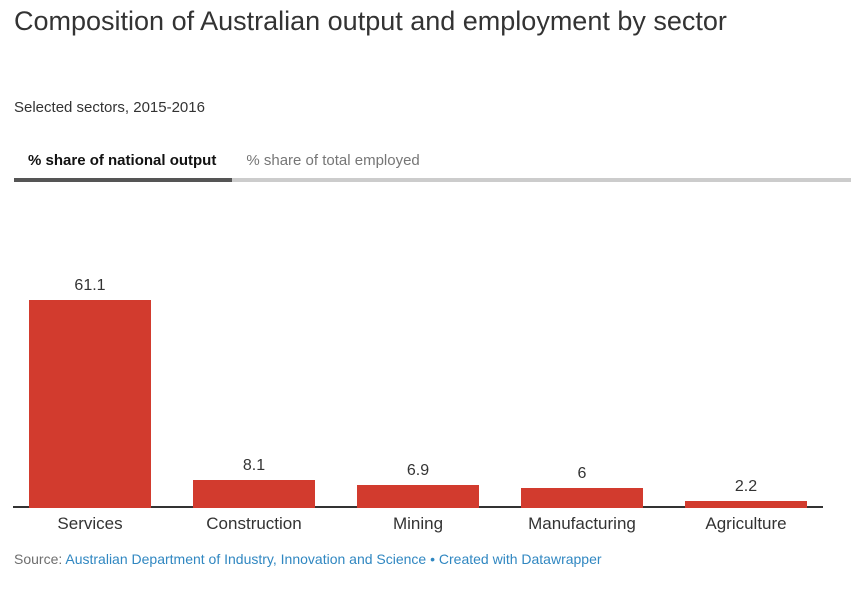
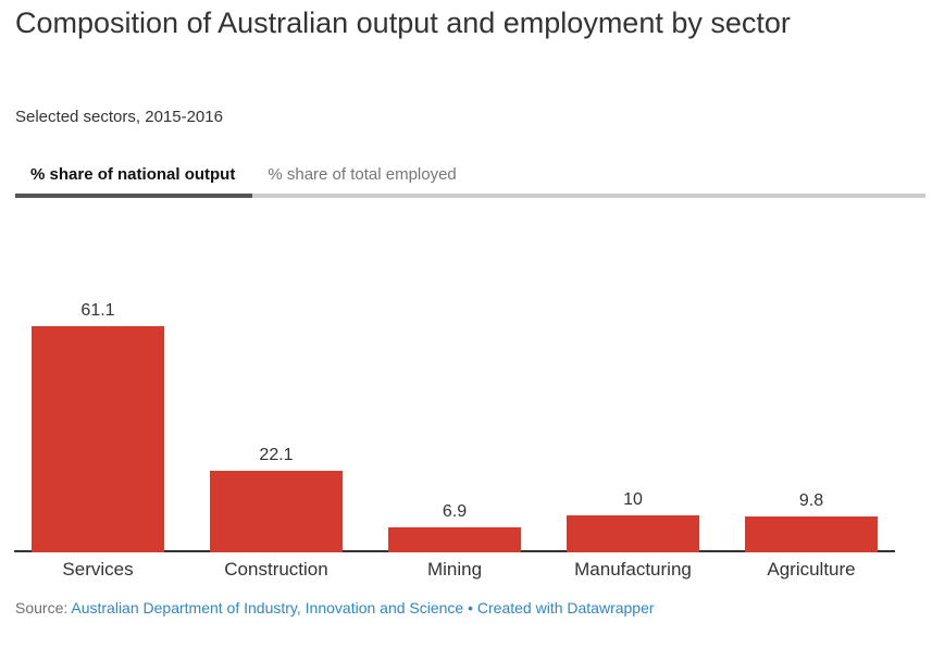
Construction: 8.1 -> 22.1
Manufacturing: 6 -> 10
Agriculture: 2.2 -> 9.8
